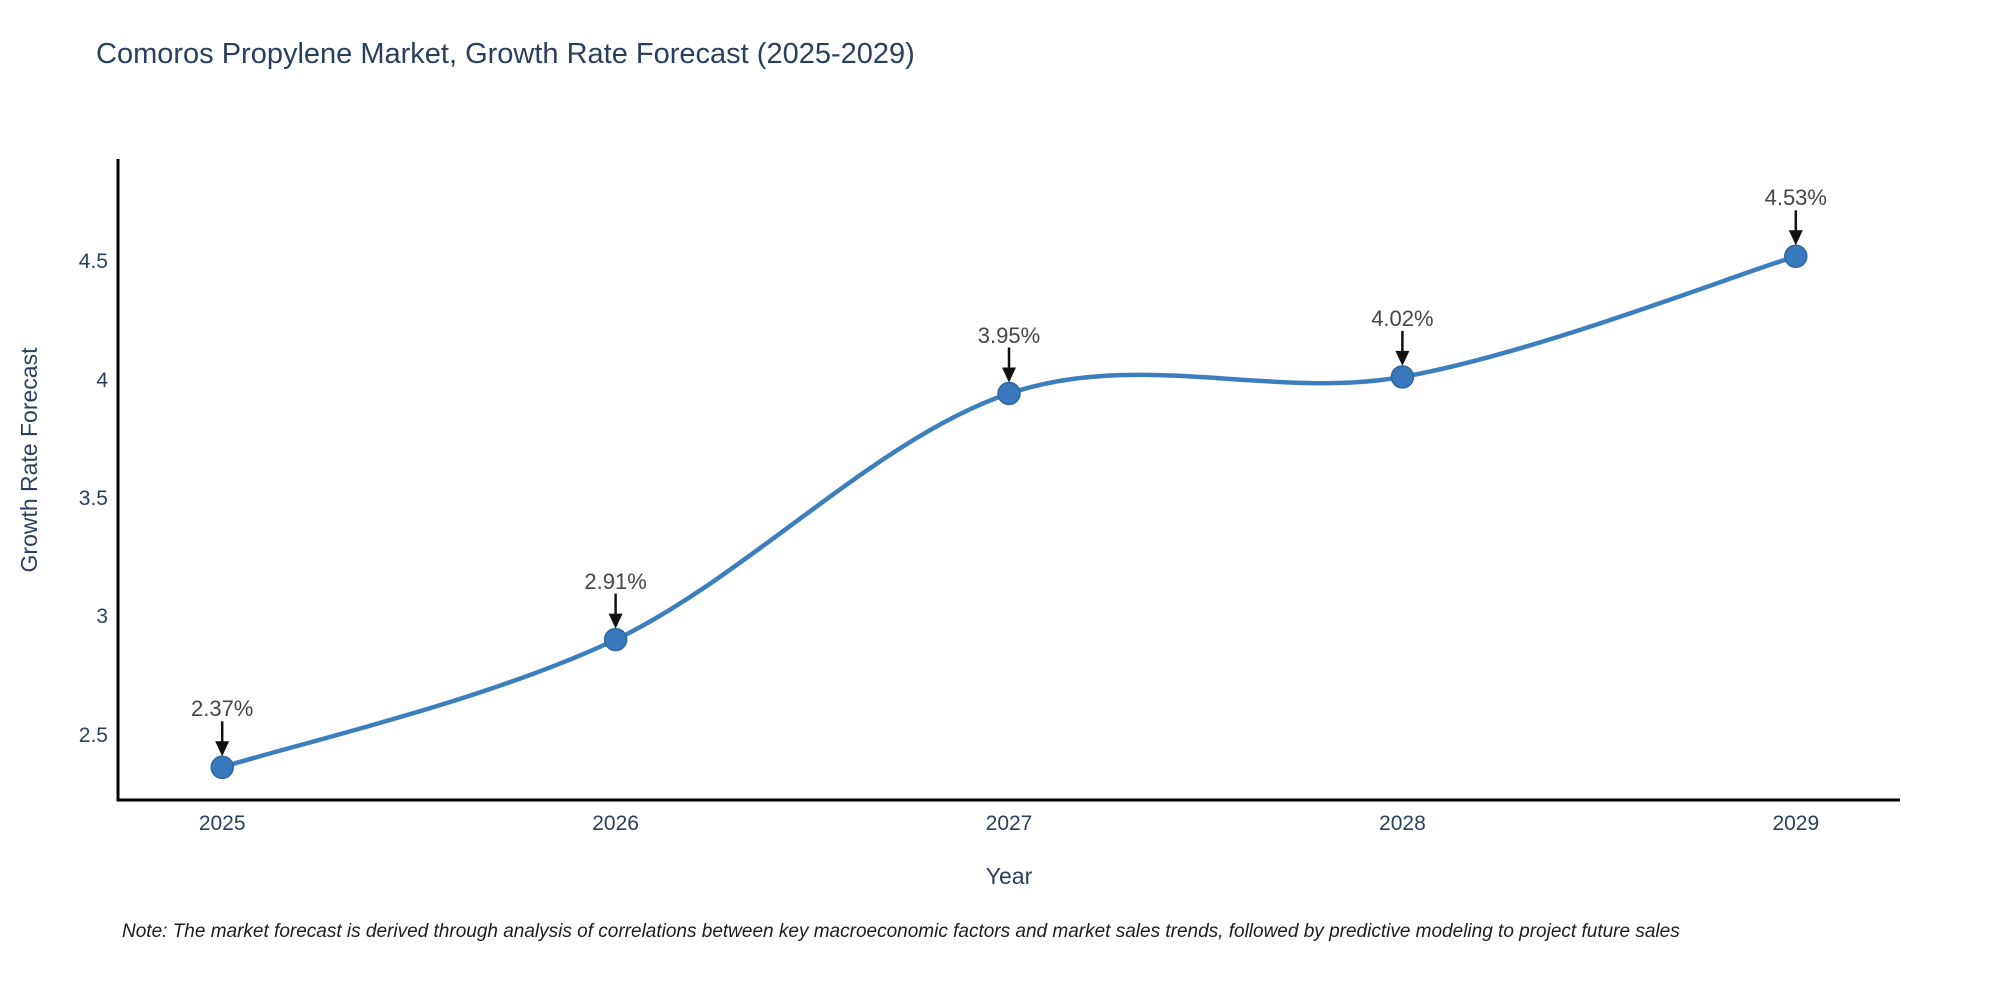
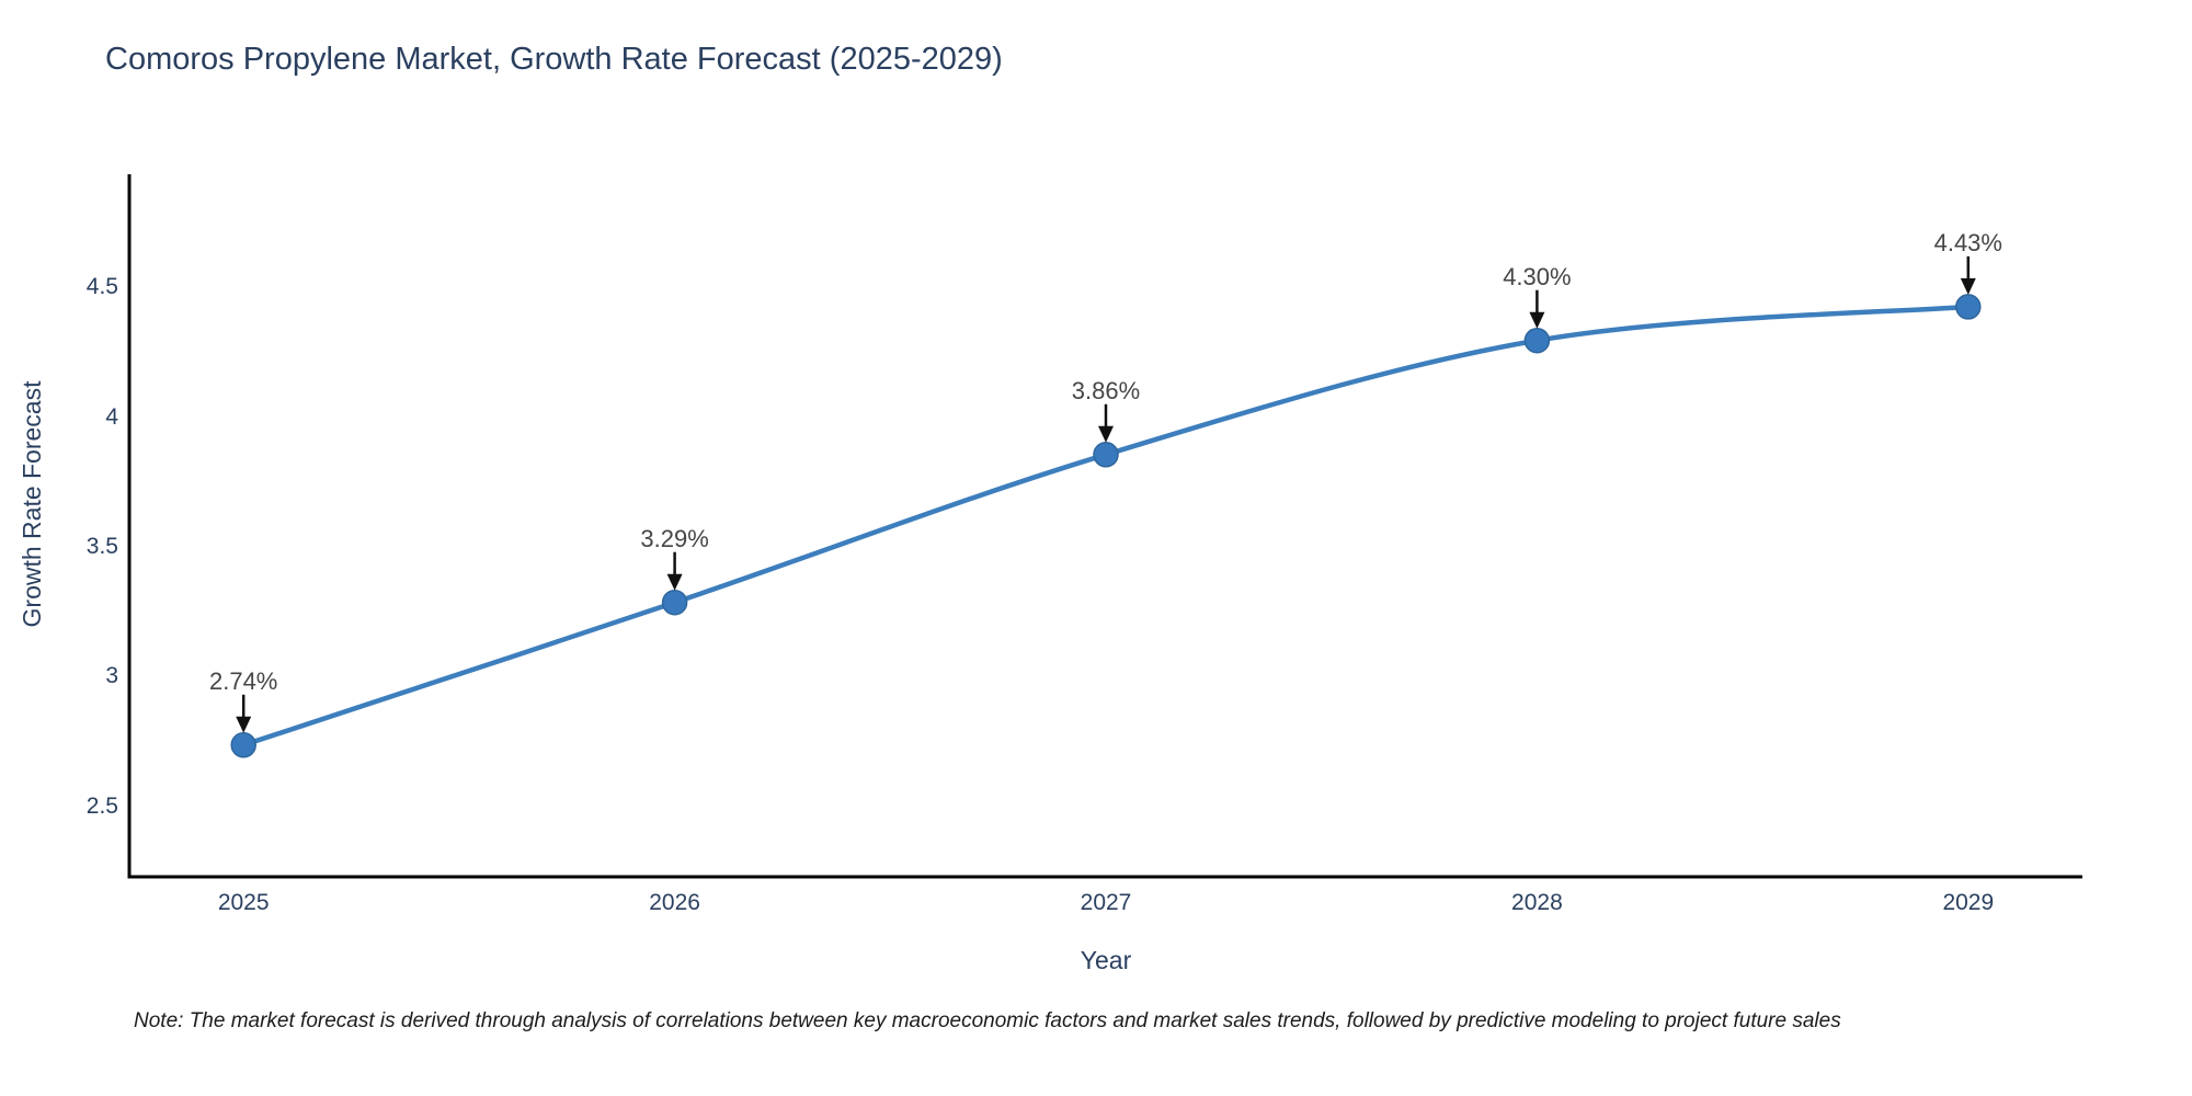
2025: 2.37% -> 2.74%
2026: 2.91% -> 3.29%
2027: 3.95% -> 3.86%
2028: 4.02% -> 4.30%
2029: 4.53% -> 4.43%
